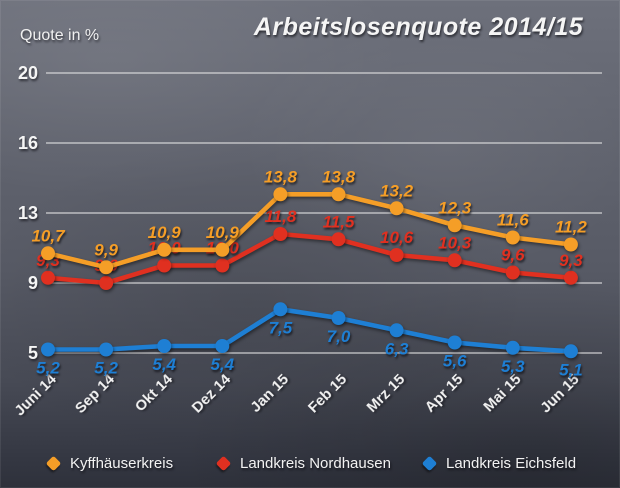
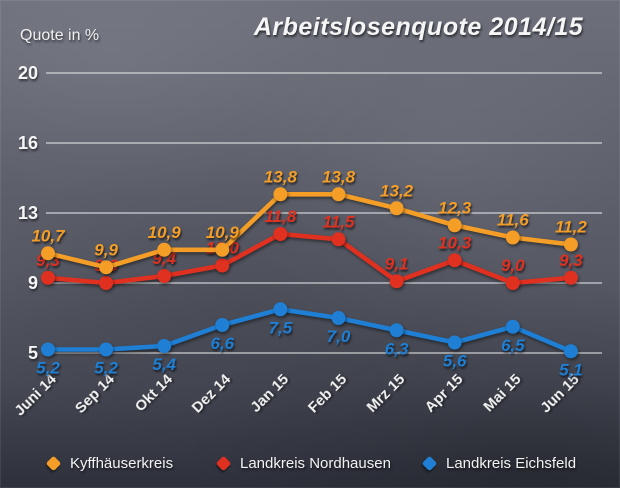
Landkreis Nordhausen/Okt 14: 10,0 -> 9,4
Landkreis Eichsfeld/Dez 14: 5,4 -> 6,6
Landkreis Nordhausen/Mrz 15: 10,6 -> 9,1
Landkreis Nordhausen/Mai 15: 9,6 -> 9,0
Landkreis Eichsfeld/Mai 15: 5,3 -> 6,5
